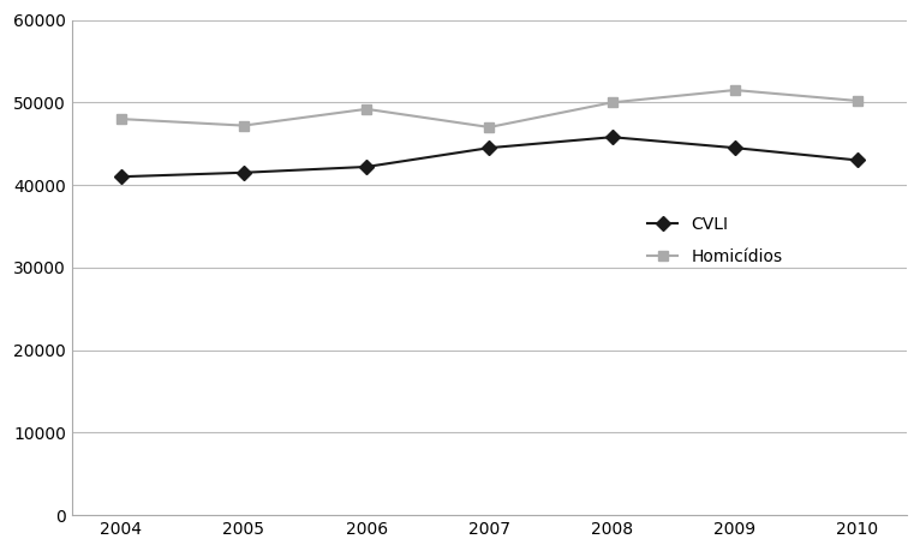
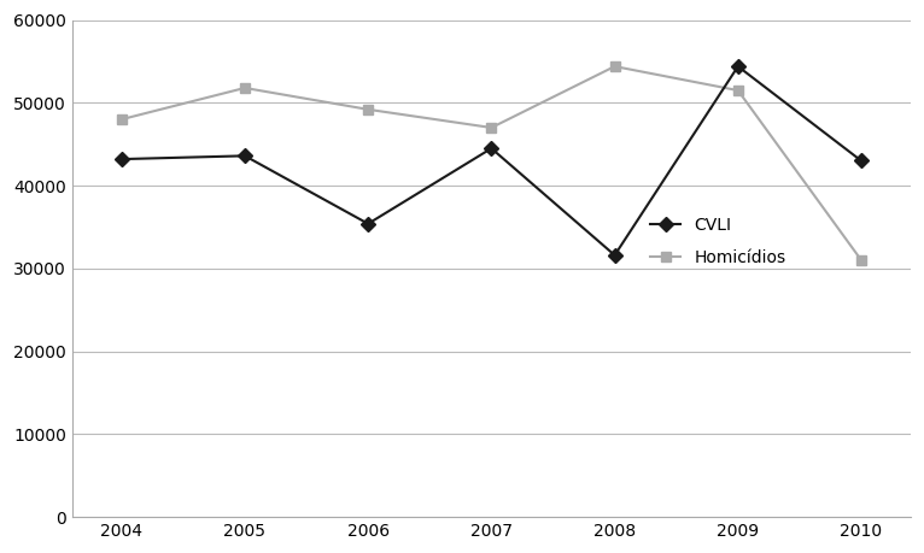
CVLI/2004: 41000 -> 43200
CVLI/2005: 41500 -> 43600
Homicídios/2005: 47200 -> 51800
CVLI/2006: 42200 -> 35400
CVLI/2008: 45800 -> 31600
Homicídios/2008: 50000 -> 54400
CVLI/2009: 44500 -> 54400
Homicídios/2010: 50200 -> 31000
